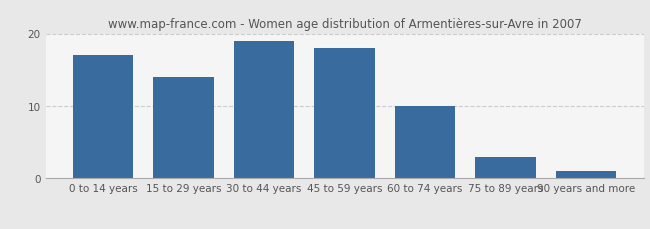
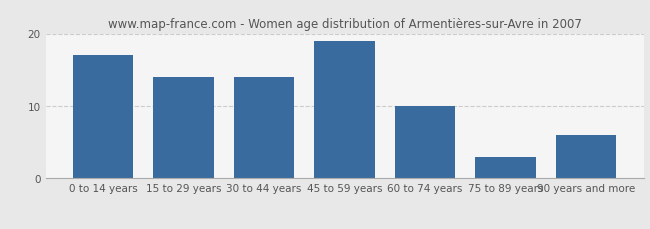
30 to 44 years: 19 -> 14
45 to 59 years: 18 -> 19
90 years and more: 1 -> 6
